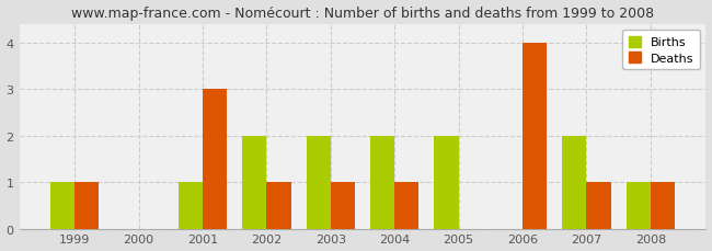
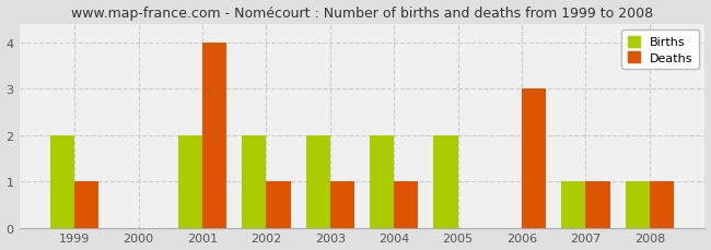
Births/1999: 1 -> 2
Births/2001: 1 -> 2
Deaths/2001: 3 -> 4
Deaths/2006: 4 -> 3
Births/2007: 2 -> 1
